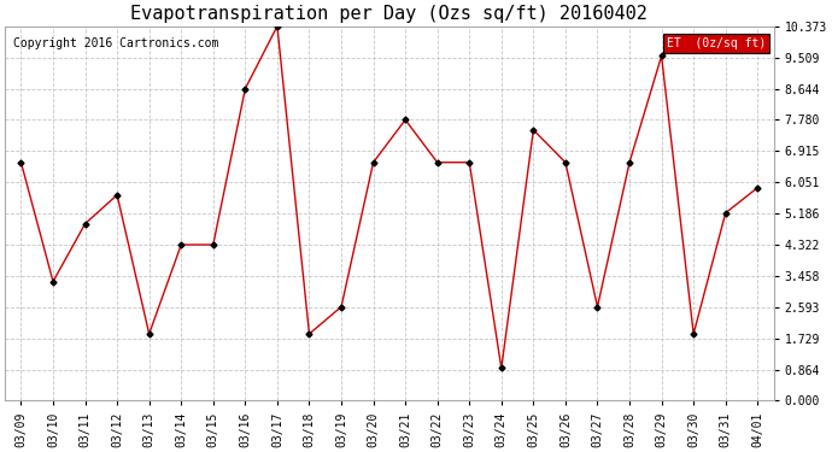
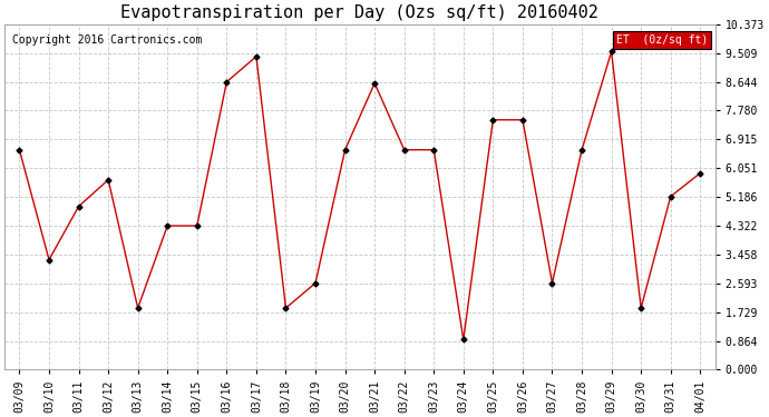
03/17: 10.37 -> 9.40
03/21: 7.78 -> 8.60
03/26: 6.60 -> 7.50
